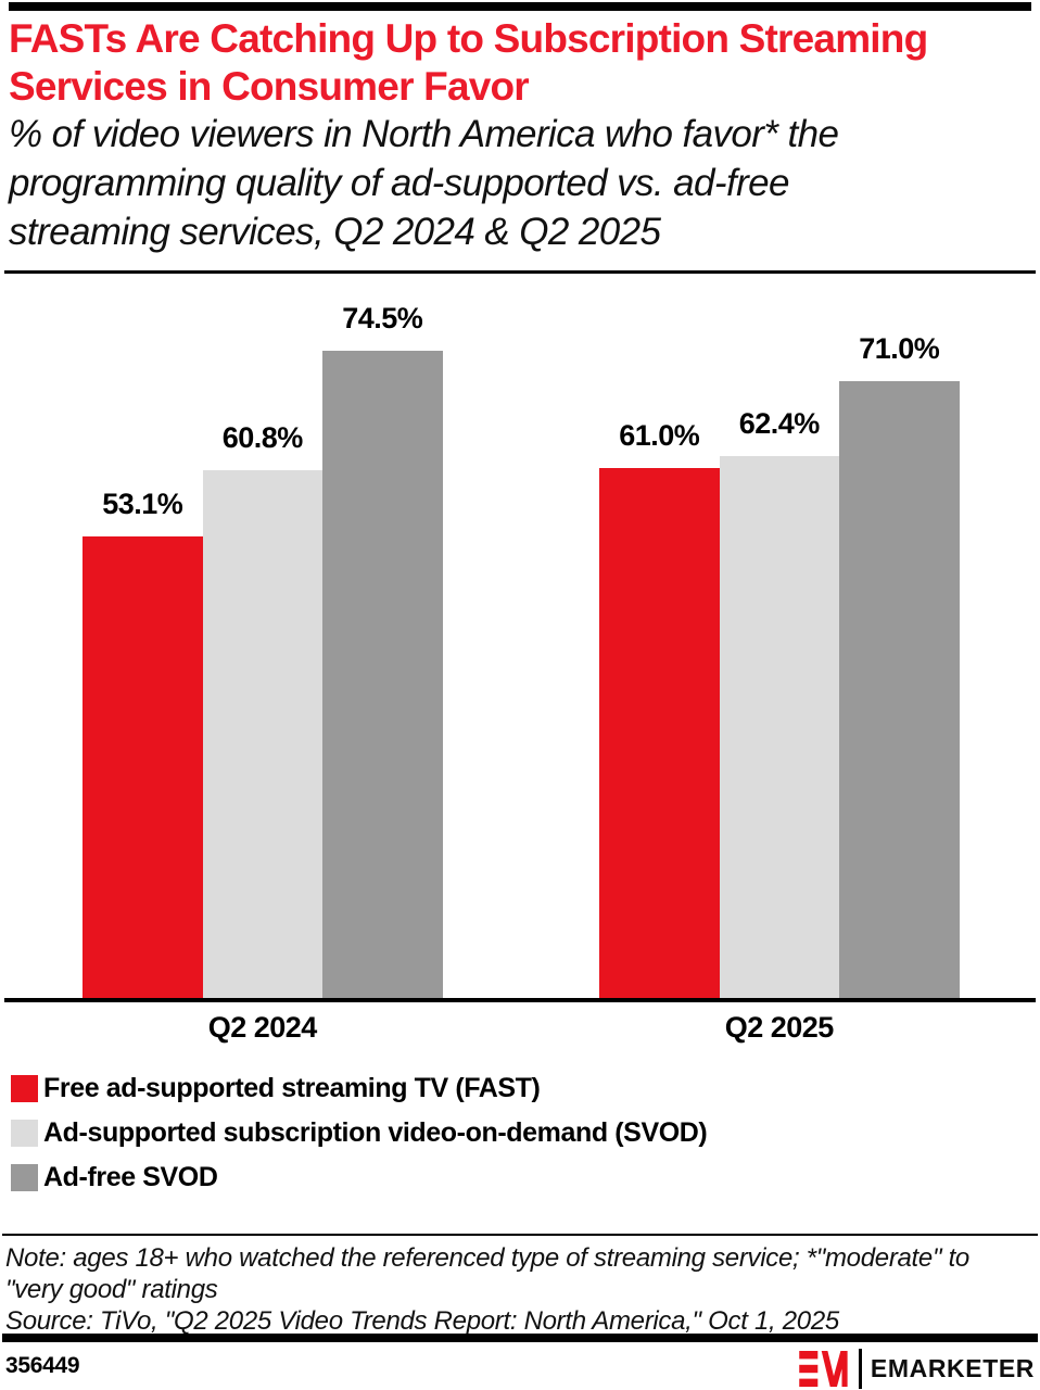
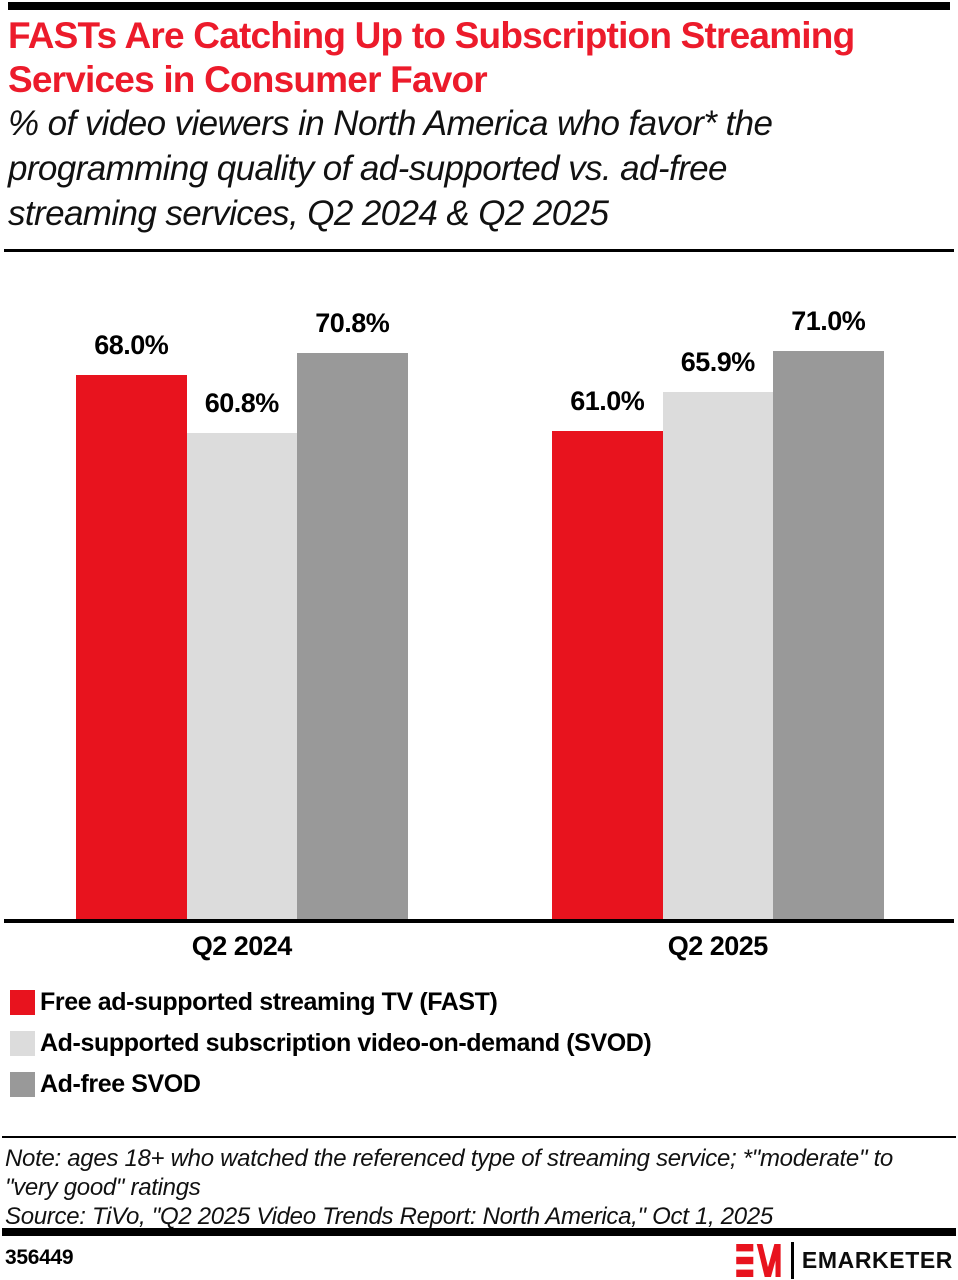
Free ad-supported streaming TV (FAST)/Q2 2024: 53.1% -> 68.0%
Ad-free SVOD/Q2 2024: 74.5% -> 70.8%
Ad-supported subscription video-on-demand (SVOD)/Q2 2025: 62.4% -> 65.9%
